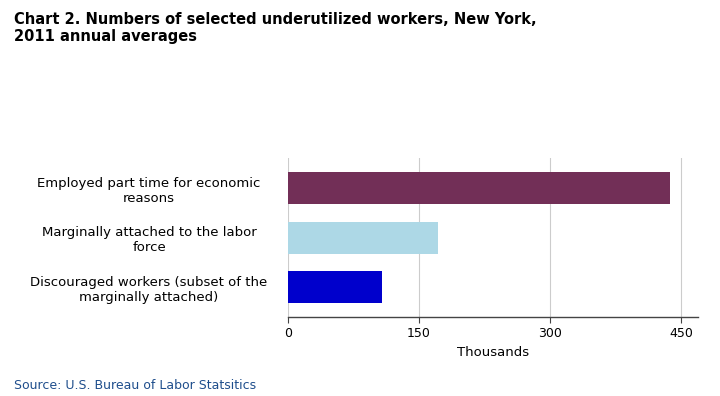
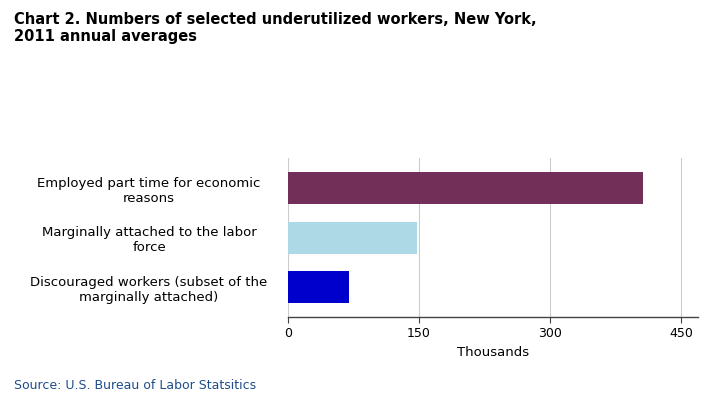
Employed part time for economic reasons: 438 -> 406
Marginally attached to the labor force: 172 -> 148
Discouraged workers (subset of the marginally attached): 108 -> 70
